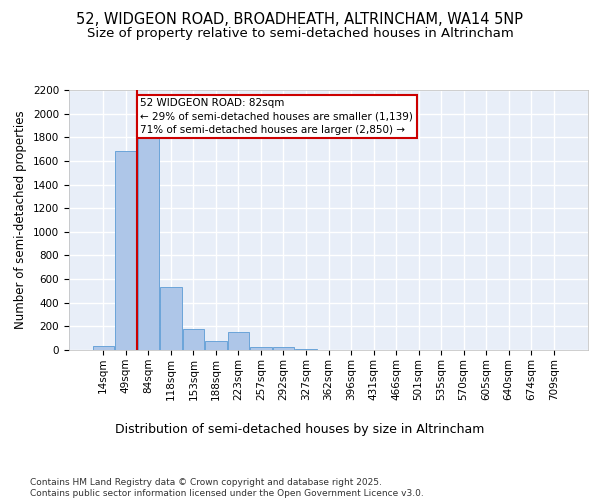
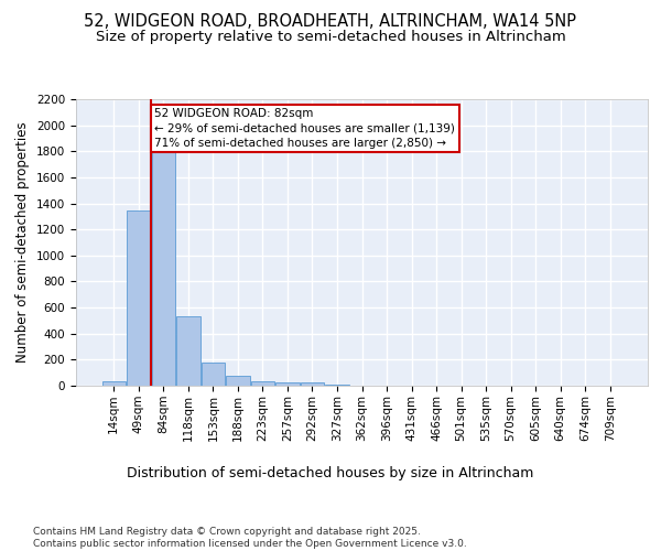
49sqm: 1680 -> 1340
223sqm: 150 -> 40
